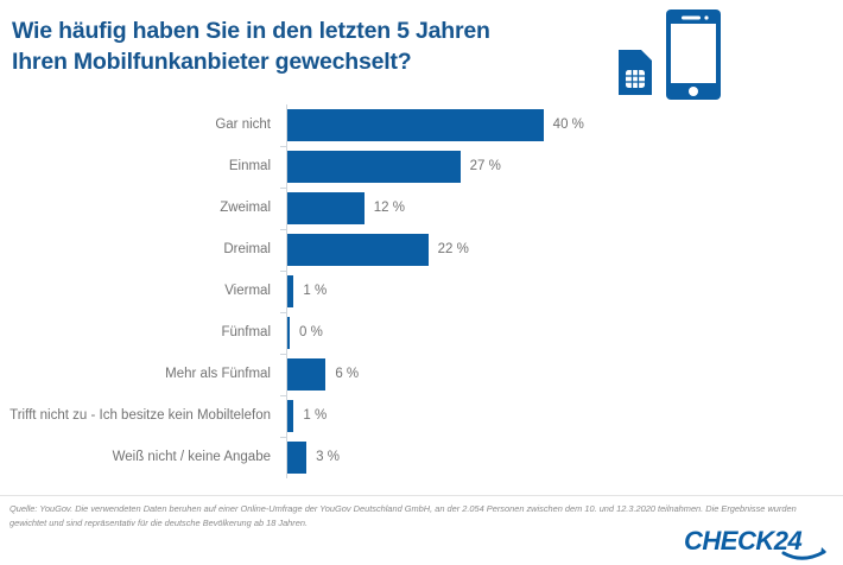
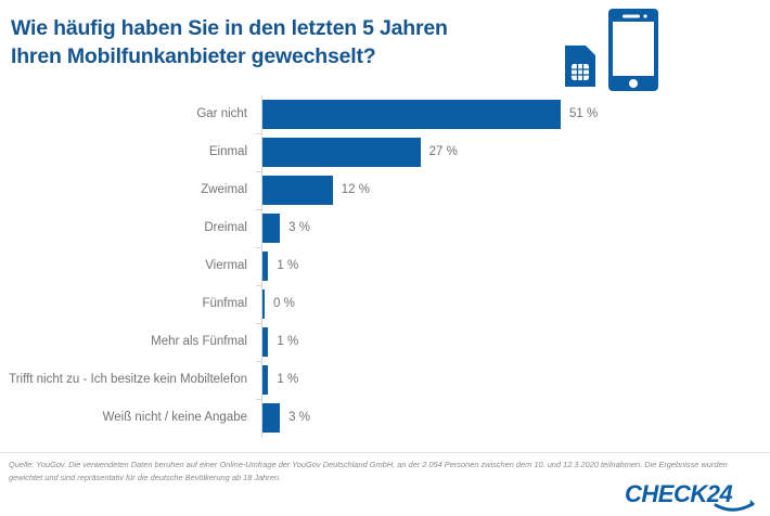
Gar nicht: 40 -> 51
Dreimal: 22 -> 3
Mehr als Fünfmal: 6 -> 1
